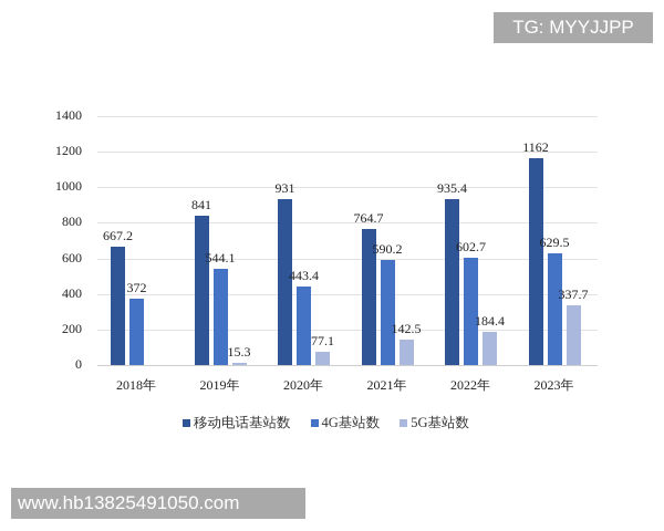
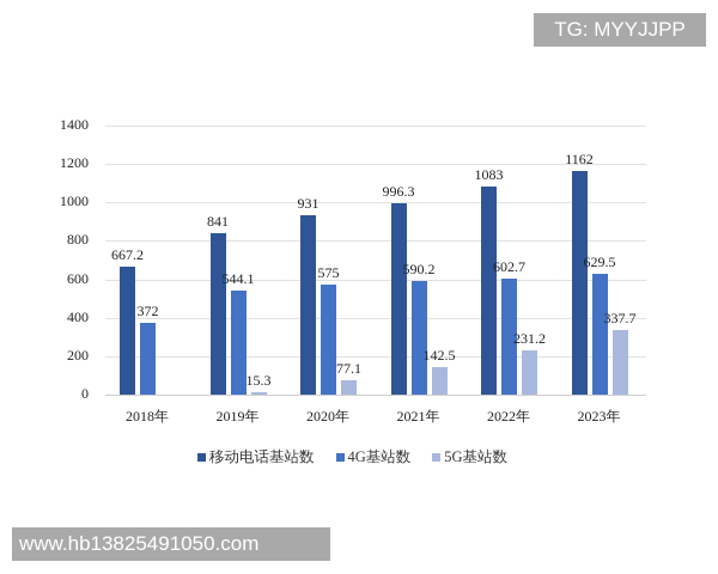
4G基站数/2020年: 443.4 -> 575
移动电话基站数/2021年: 764.7 -> 996.3
移动电话基站数/2022年: 935.4 -> 1083
5G基站数/2022年: 184.4 -> 231.2
